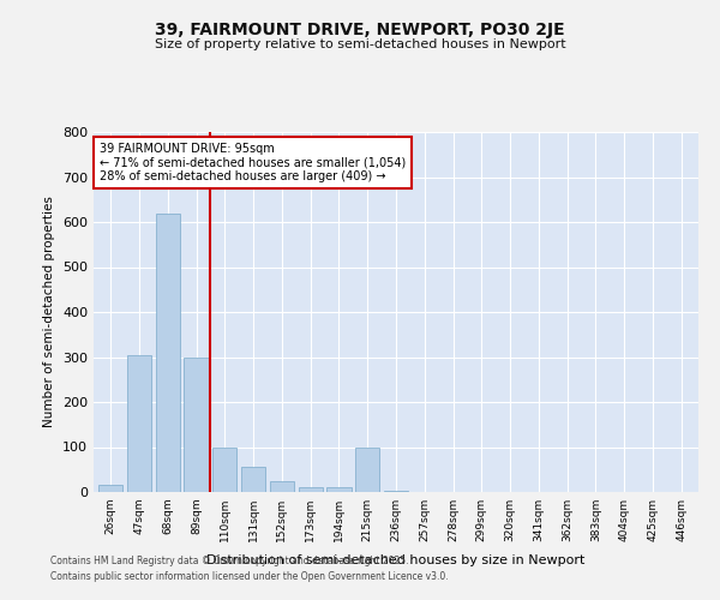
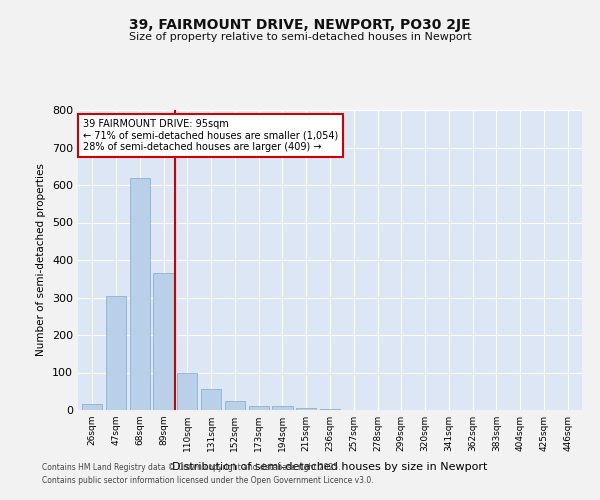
89sqm: 300 -> 365
215sqm: 100 -> 5
